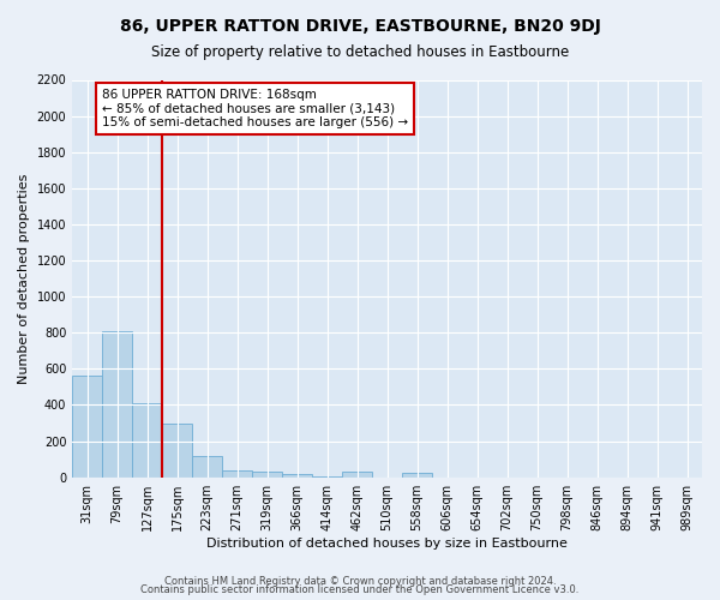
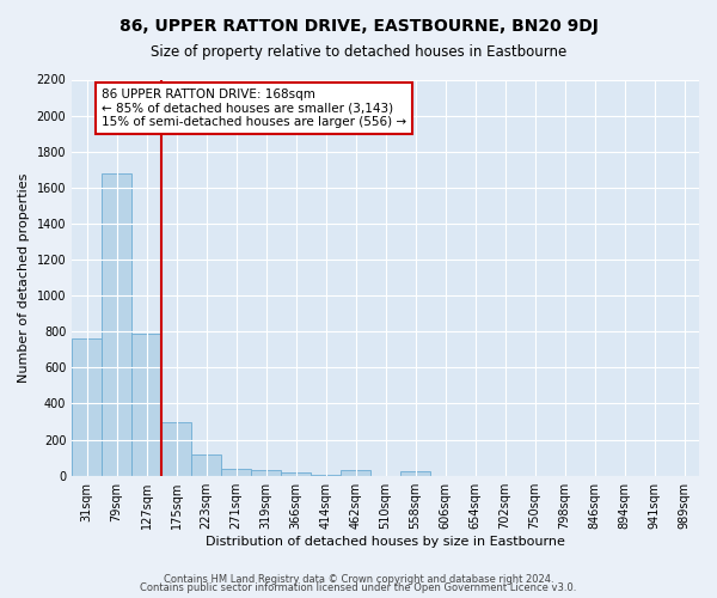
31sqm: 560 -> 760
79sqm: 810 -> 1680
127sqm: 410 -> 790
